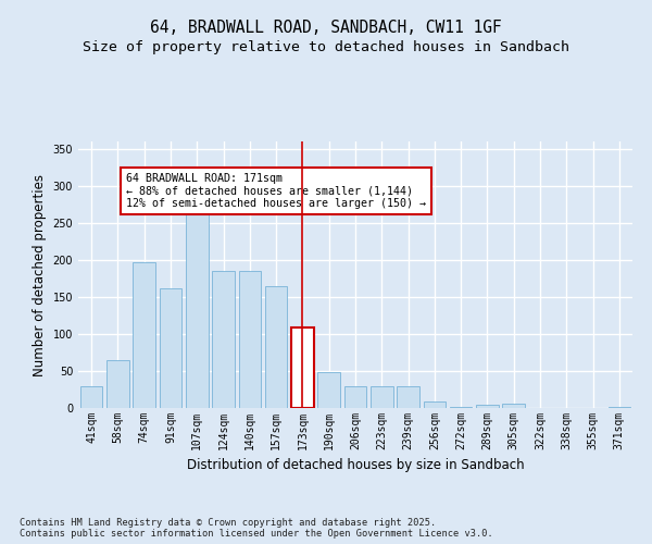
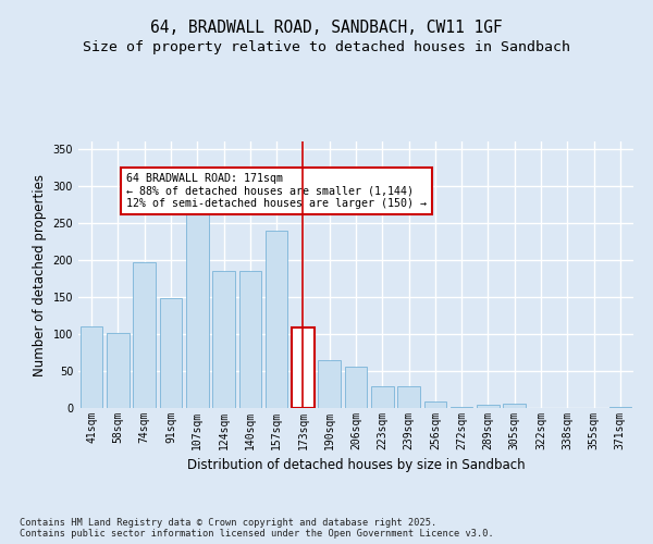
41sqm: 29 -> 110
58sqm: 65 -> 102
91sqm: 161 -> 148
157sqm: 165 -> 240
190sqm: 49 -> 64
206sqm: 30 -> 56
